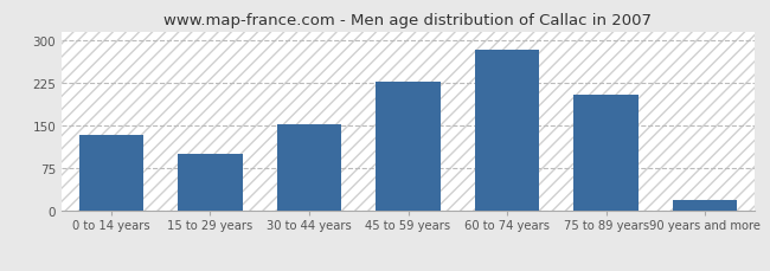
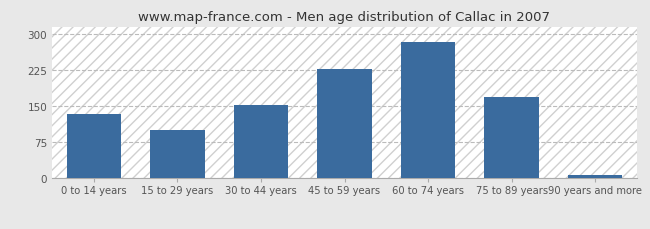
75 to 89 years: 205 -> 168
90 years and more: 20 -> 8
